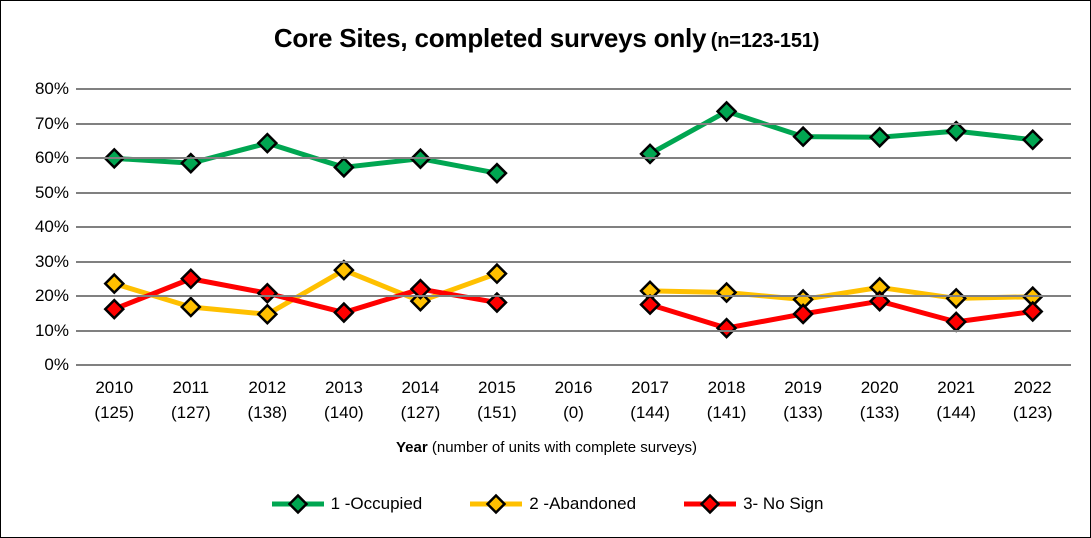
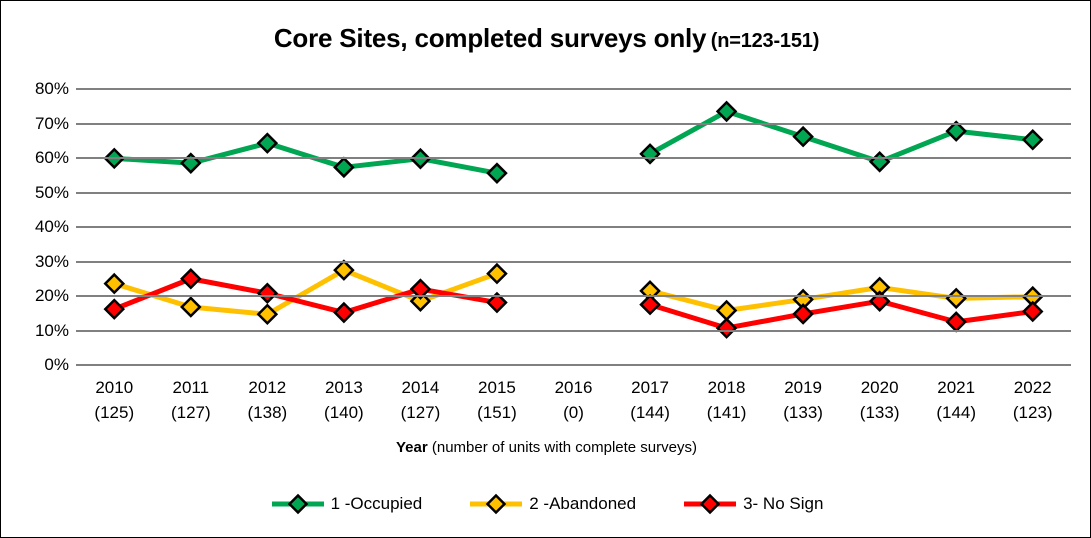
2 -Abandoned/2018: 21% -> 16%
1 -Occupied/2020: 66% -> 59%
